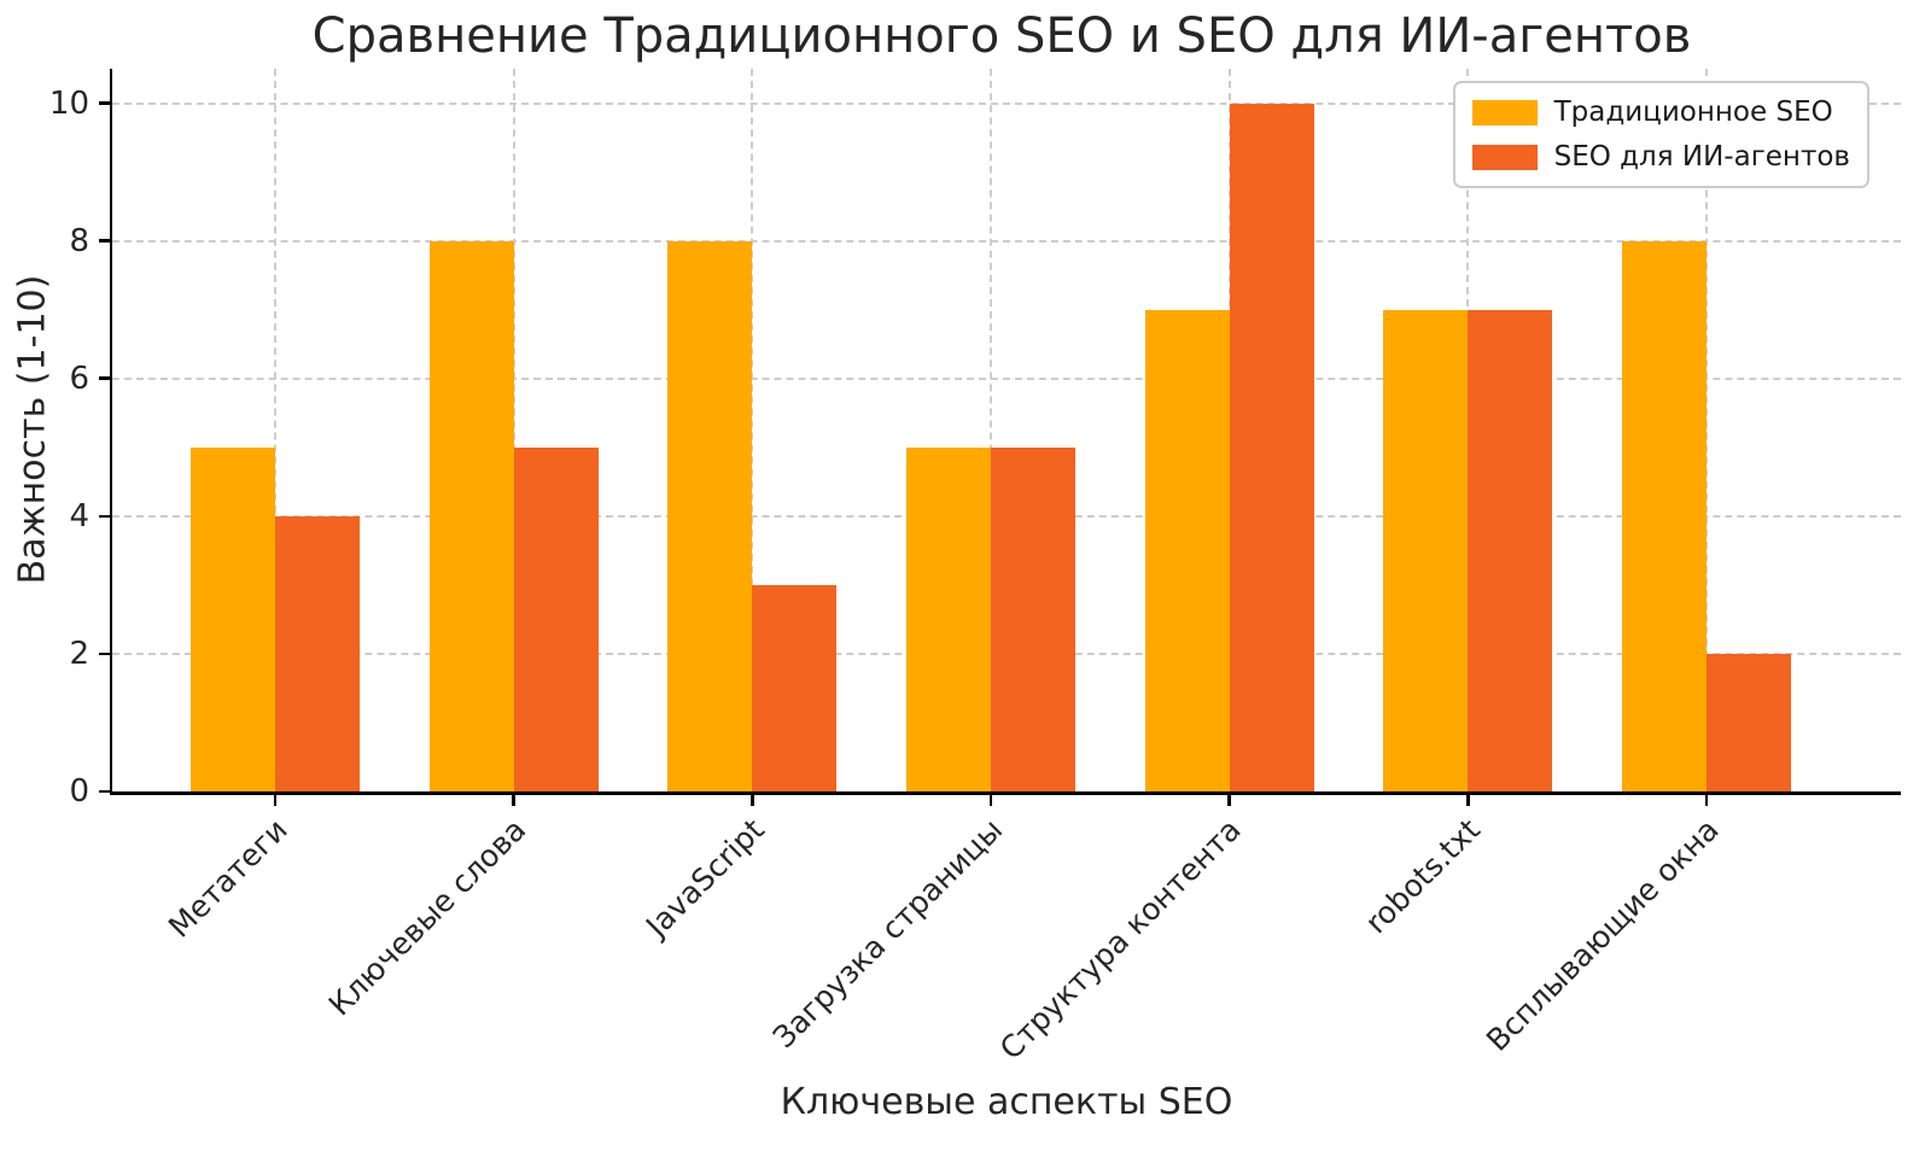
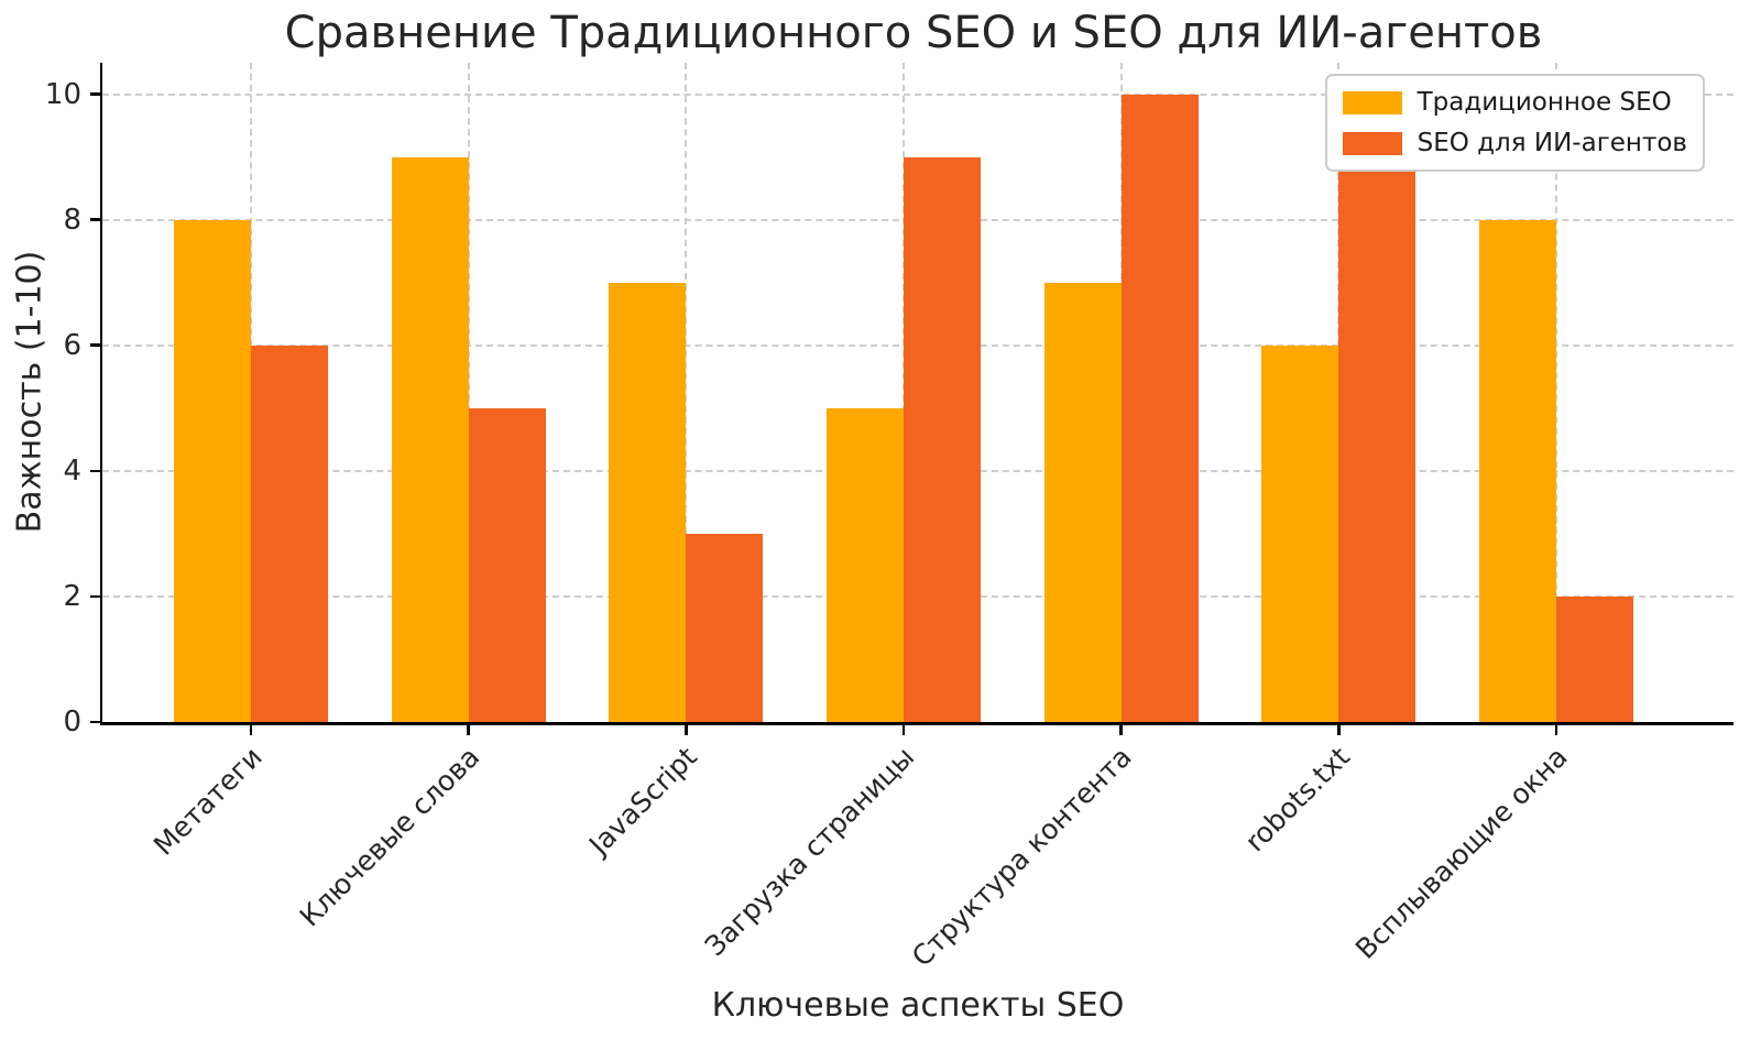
Традиционное SEO/Метатеги: 5 -> 8
SEO для ИИ-агентов/Метатеги: 4 -> 6
Традиционное SEO/Ключевые слова: 8 -> 9
Традиционное SEO/JavaScript: 8 -> 7
SEO для ИИ-агентов/Загрузка страницы: 5 -> 9
Традиционное SEO/robots.txt: 7 -> 6
SEO для ИИ-агентов/robots.txt: 7 -> 9
